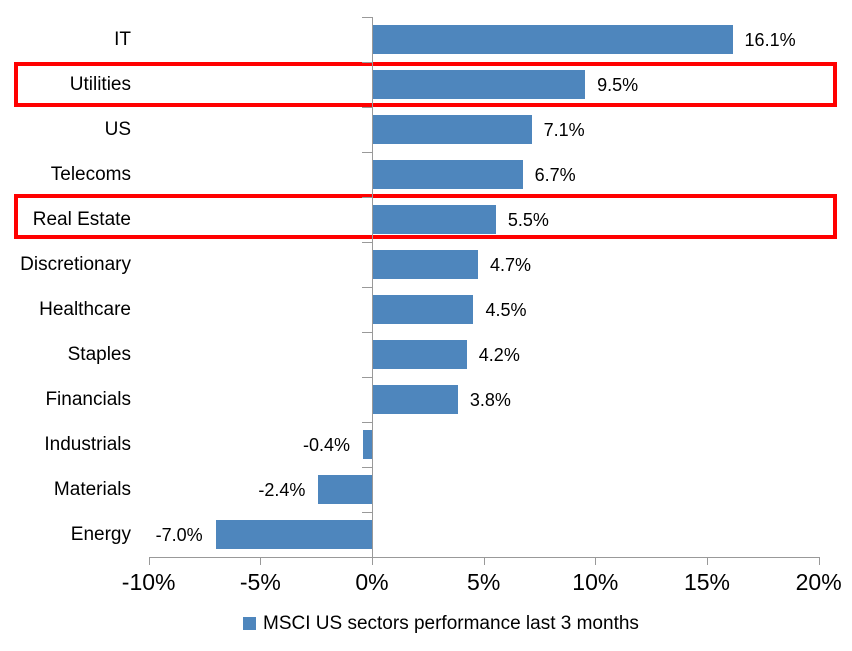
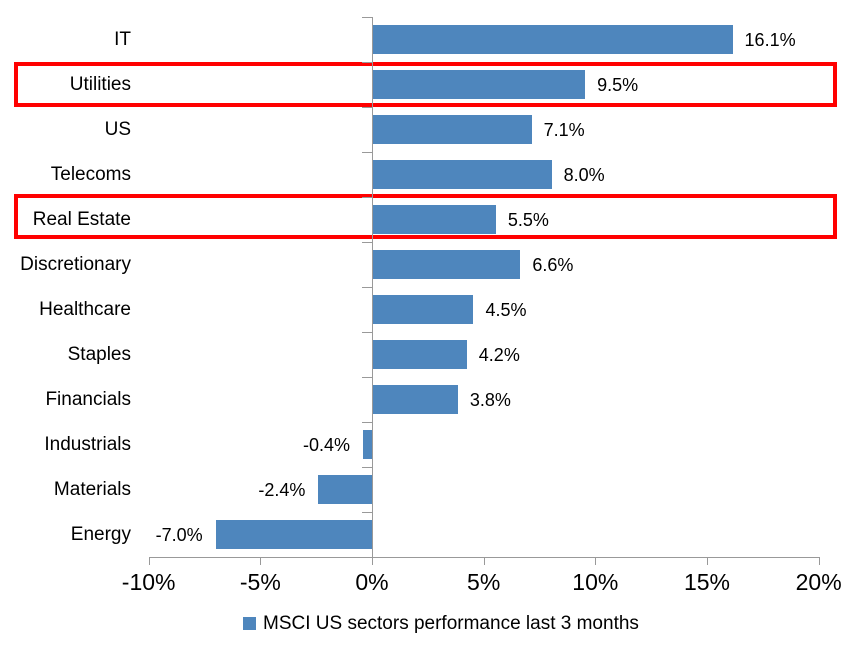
Telecoms: 6.7% -> 8.0%
Discretionary: 4.7% -> 6.6%
